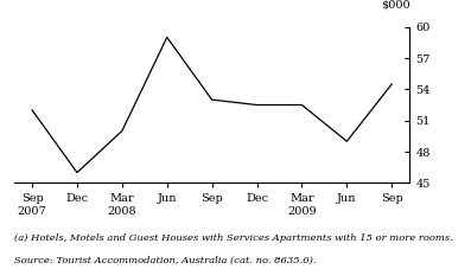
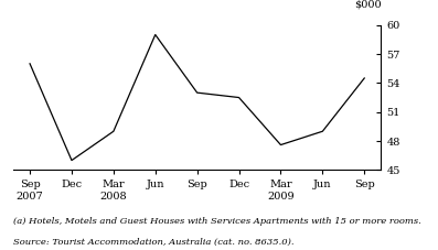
Sep 2007: 52.0 -> 56.0
Mar 2008: 50.0 -> 49.0
Mar 2009: 52.5 -> 47.6
